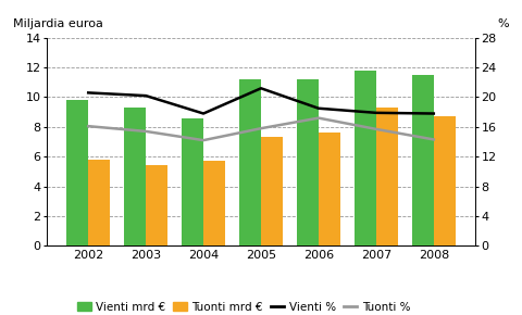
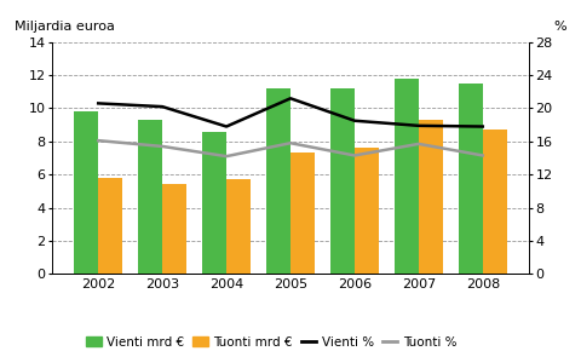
Tuonti %/2006: 17.2 -> 14.3
